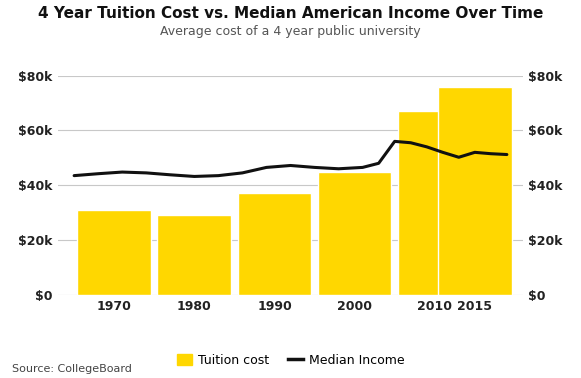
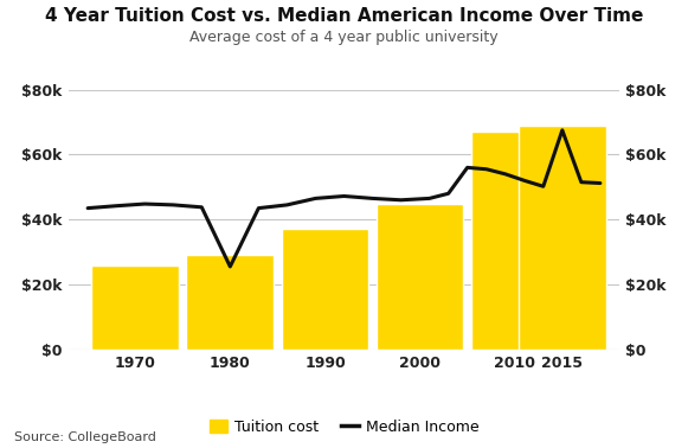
Tuition cost/1970: $31k -> $26k
Median Income/1980: $43.2k -> $25.5k
Tuition cost/2015: $76k -> $69k
Median Income/2015: $52.0k -> $67.5k
